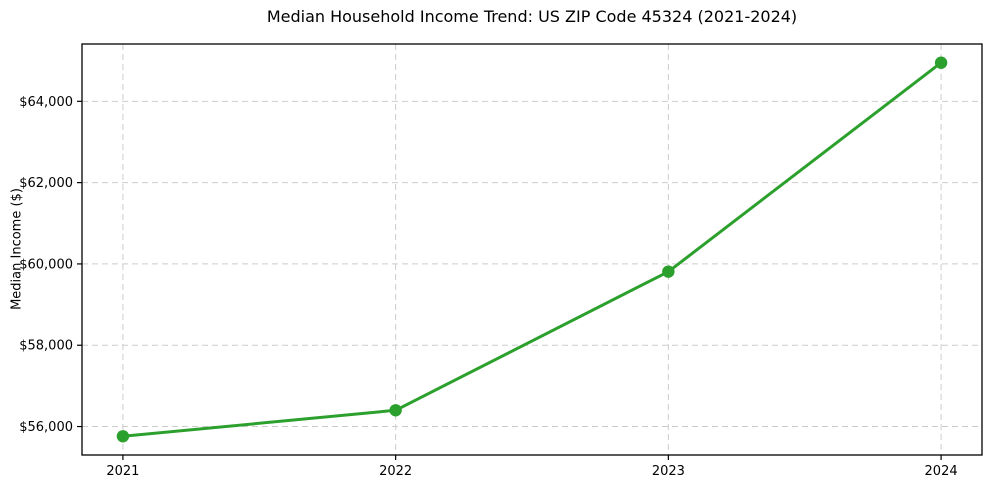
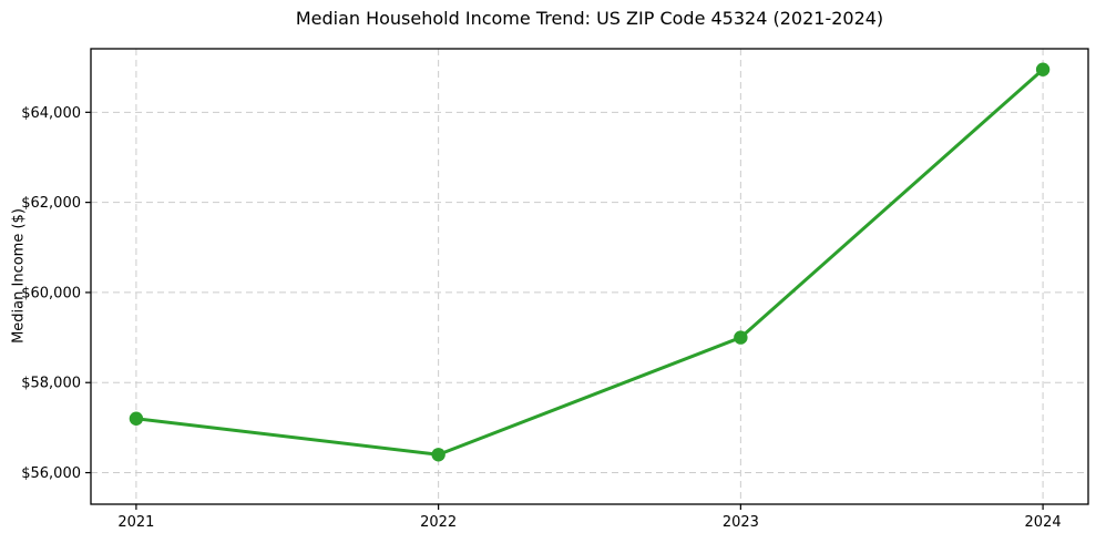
2021: $55800 -> $57200
2023: $59800 -> $59000
